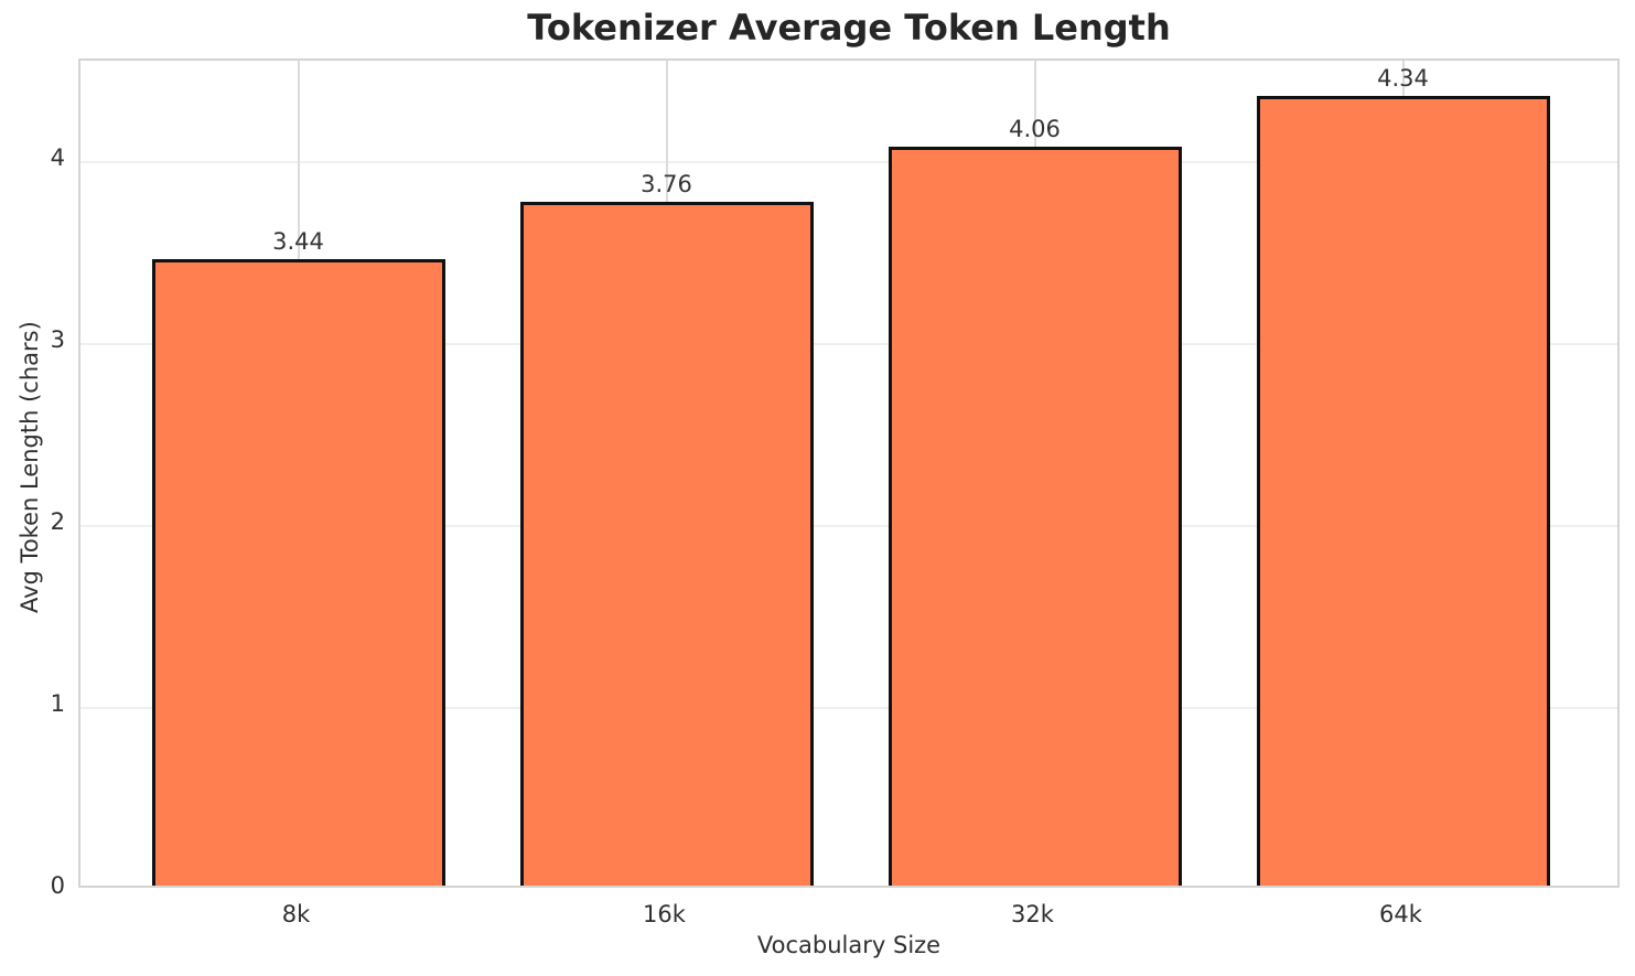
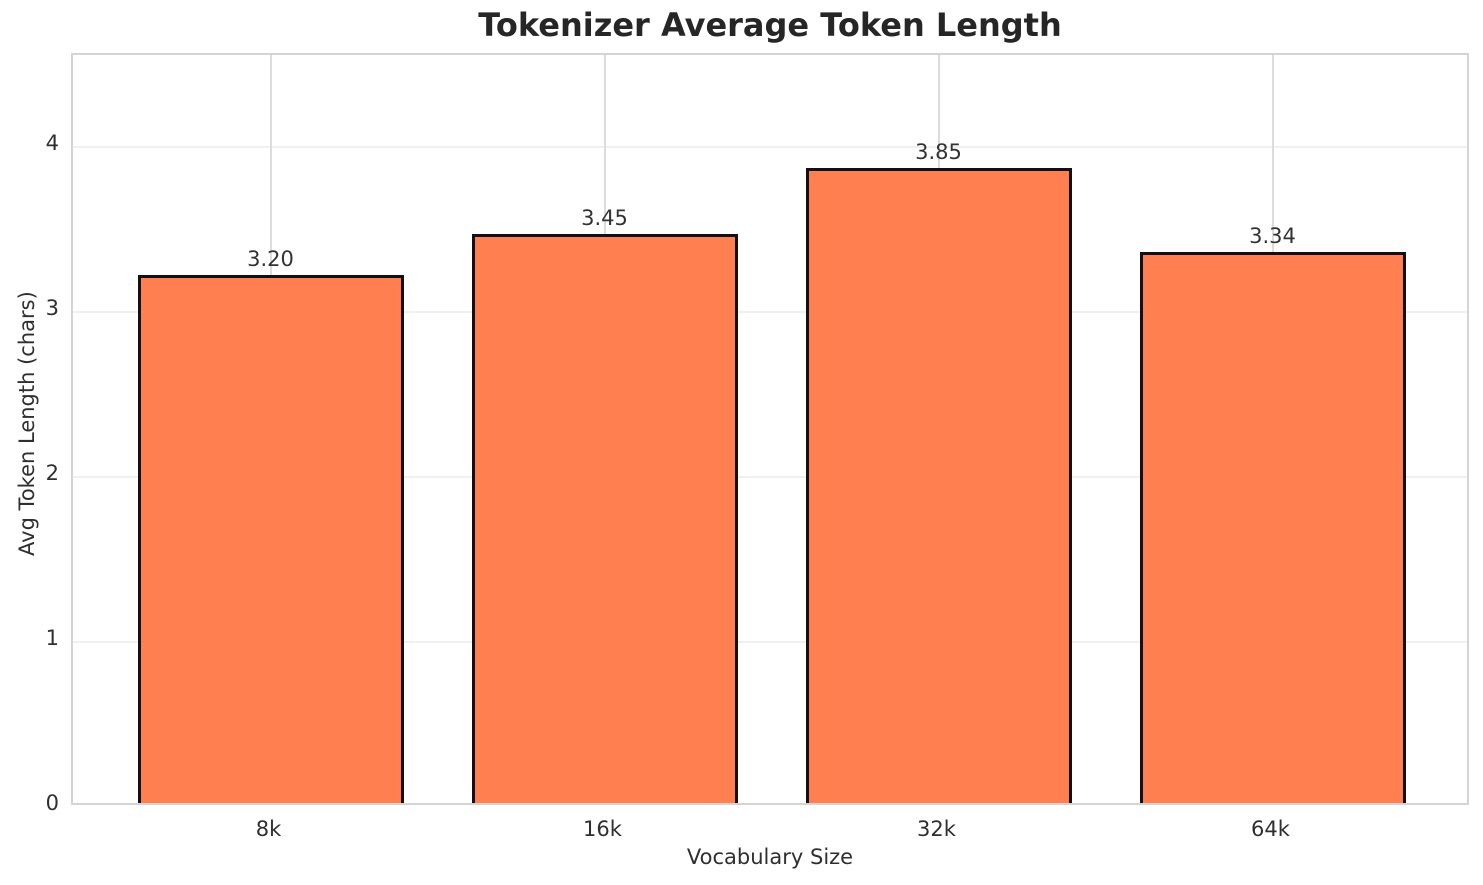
8k: 3.44 -> 3.20
16k: 3.76 -> 3.45
32k: 4.06 -> 3.85
64k: 4.34 -> 3.34
